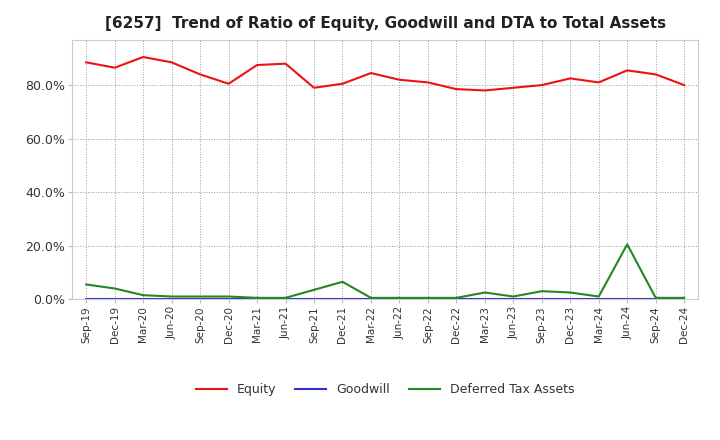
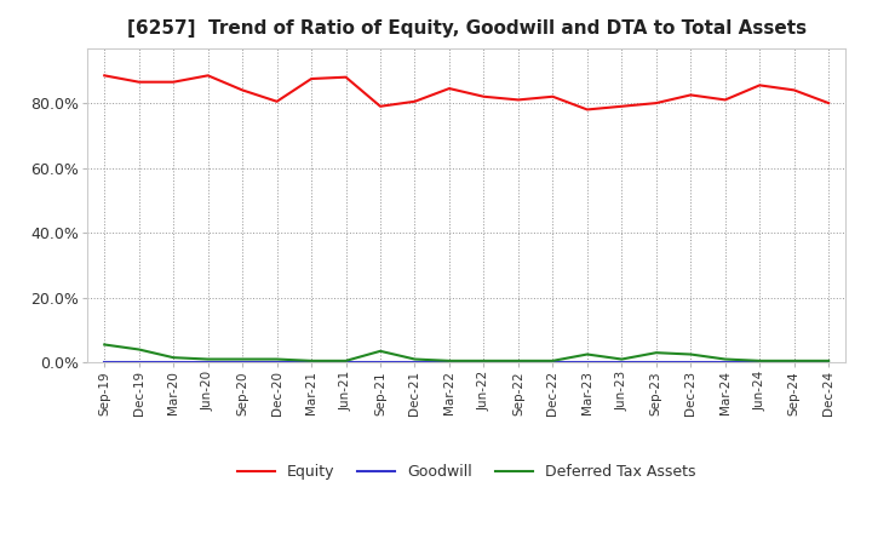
Equity/Mar-20: 90.5% -> 86.5%
Deferred Tax Assets/Dec-21: 6.5% -> 1.0%
Equity/Dec-22: 78.5% -> 82.0%
Deferred Tax Assets/Jun-24: 20.5% -> 0.5%
